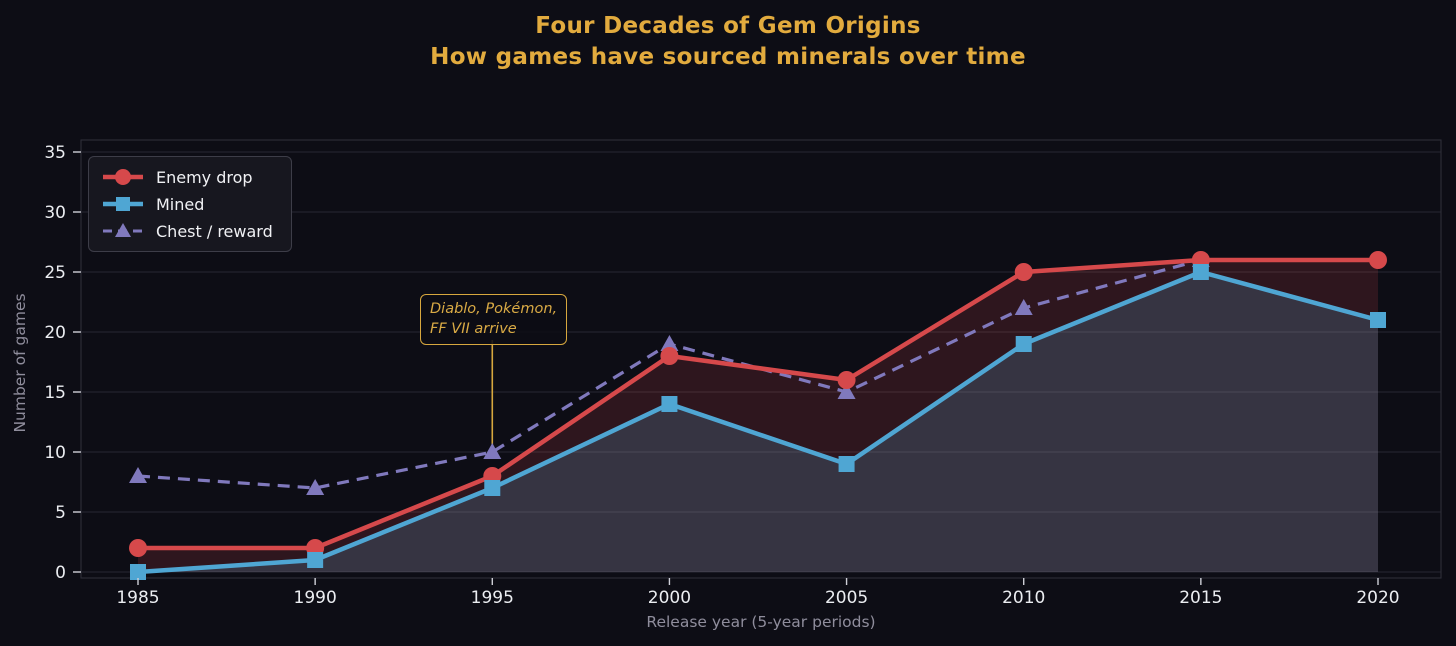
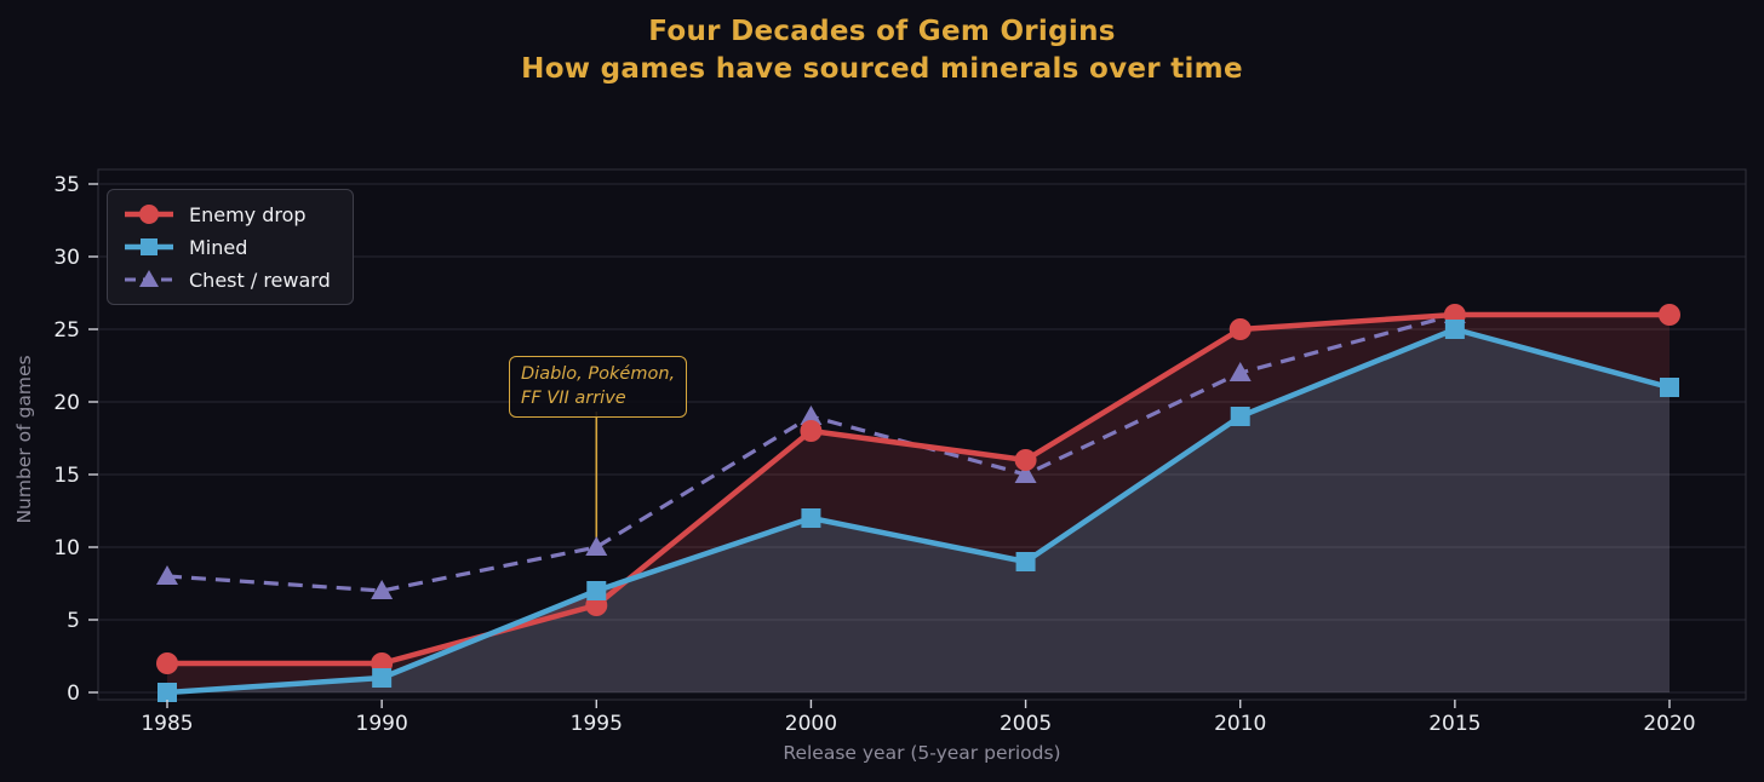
Enemy drop/1995: 8 -> 6
Mined/2000: 14 -> 12
